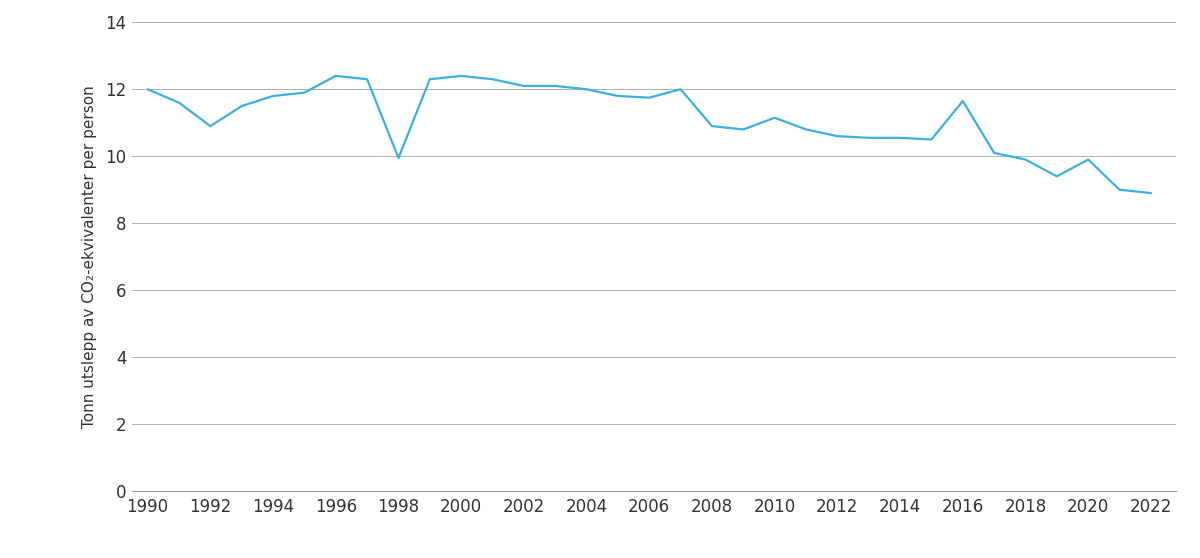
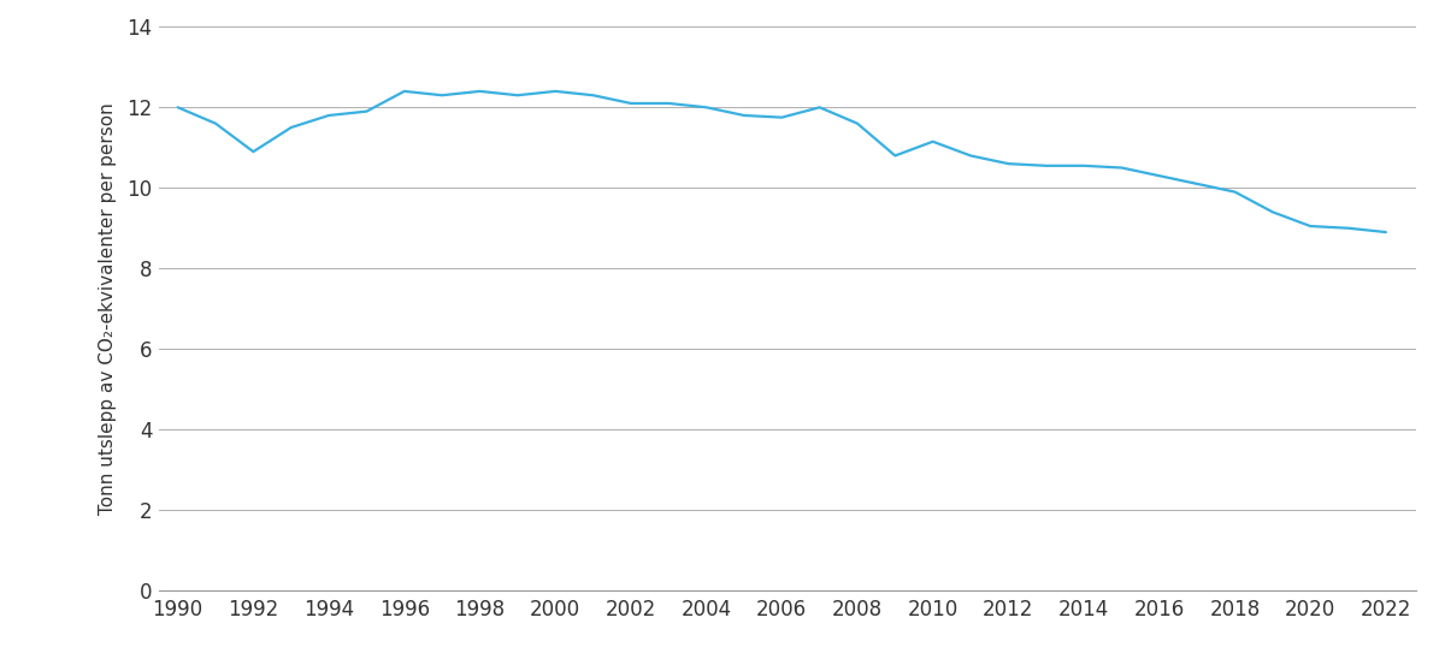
1998: 9.95 -> 12.40
2008: 10.90 -> 11.60
2016: 11.65 -> 10.30
2020: 9.90 -> 9.05
